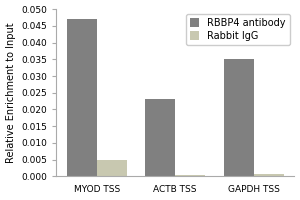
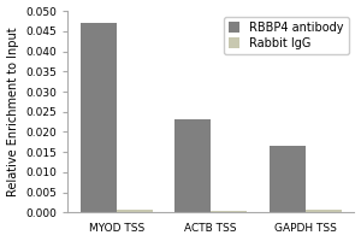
Rabbit IgG/MYOD TSS: 0.0050 -> 0.0006
RBBP4 antibody/GAPDH TSS: 0.0350 -> 0.0167
